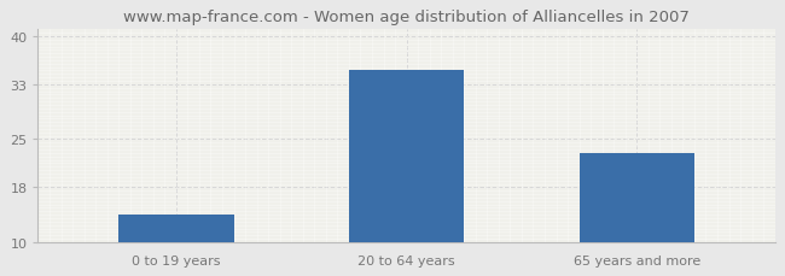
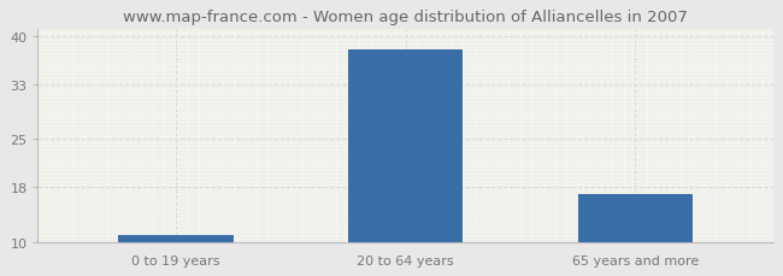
0 to 19 years: 14 -> 11
20 to 64 years: 35 -> 38
65 years and more: 23 -> 17
